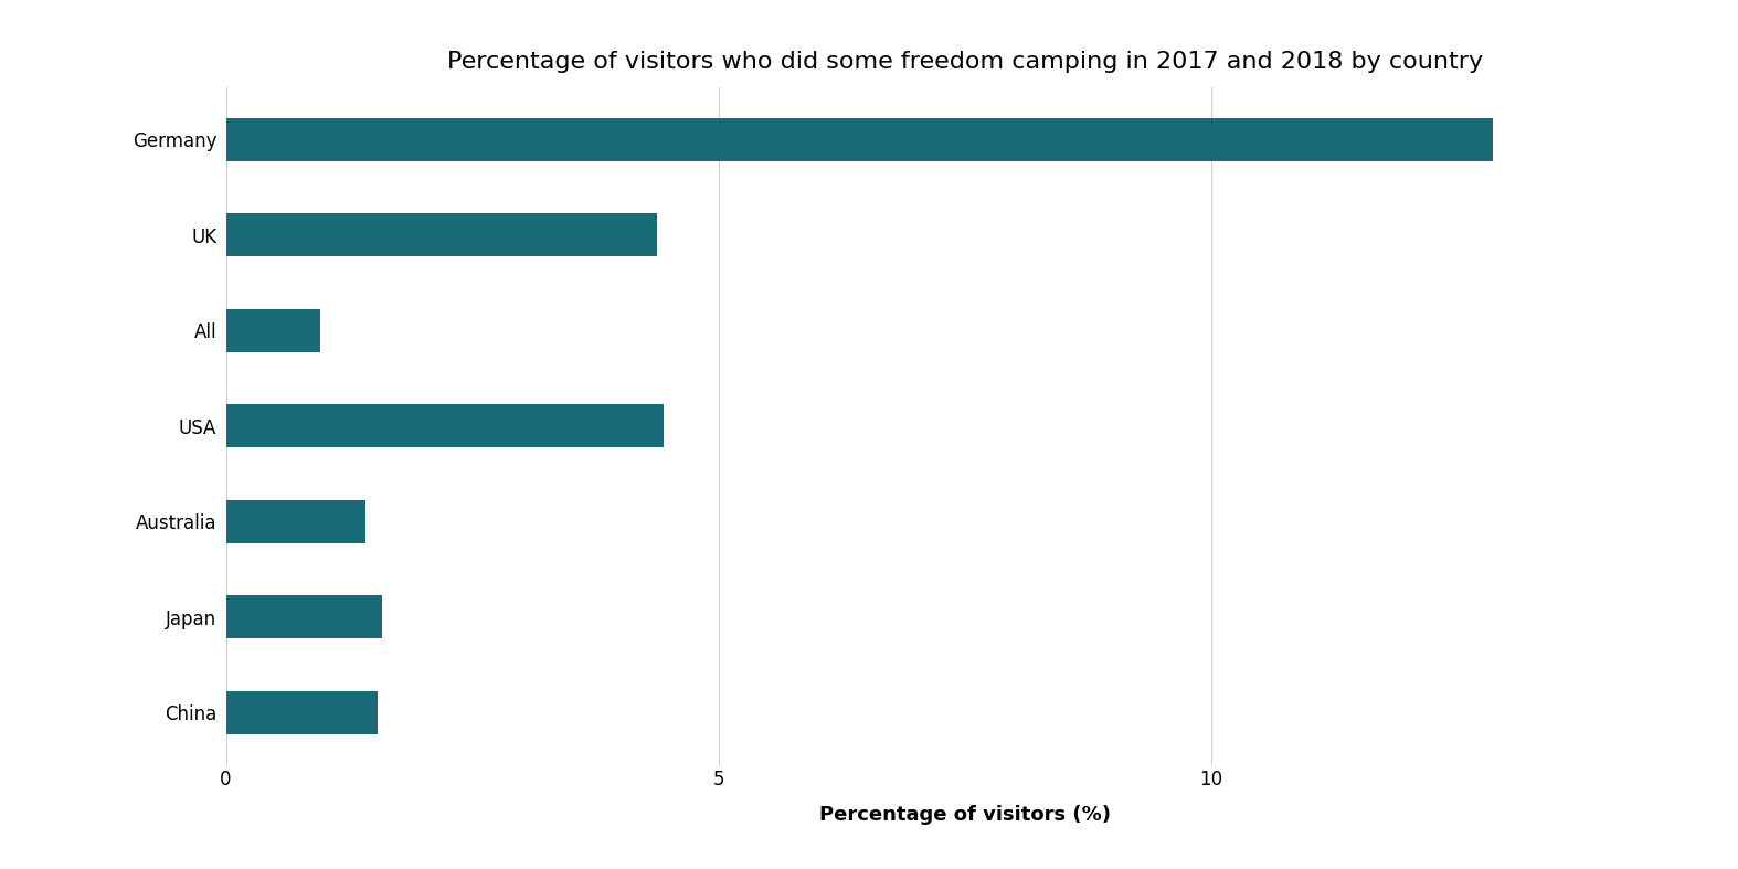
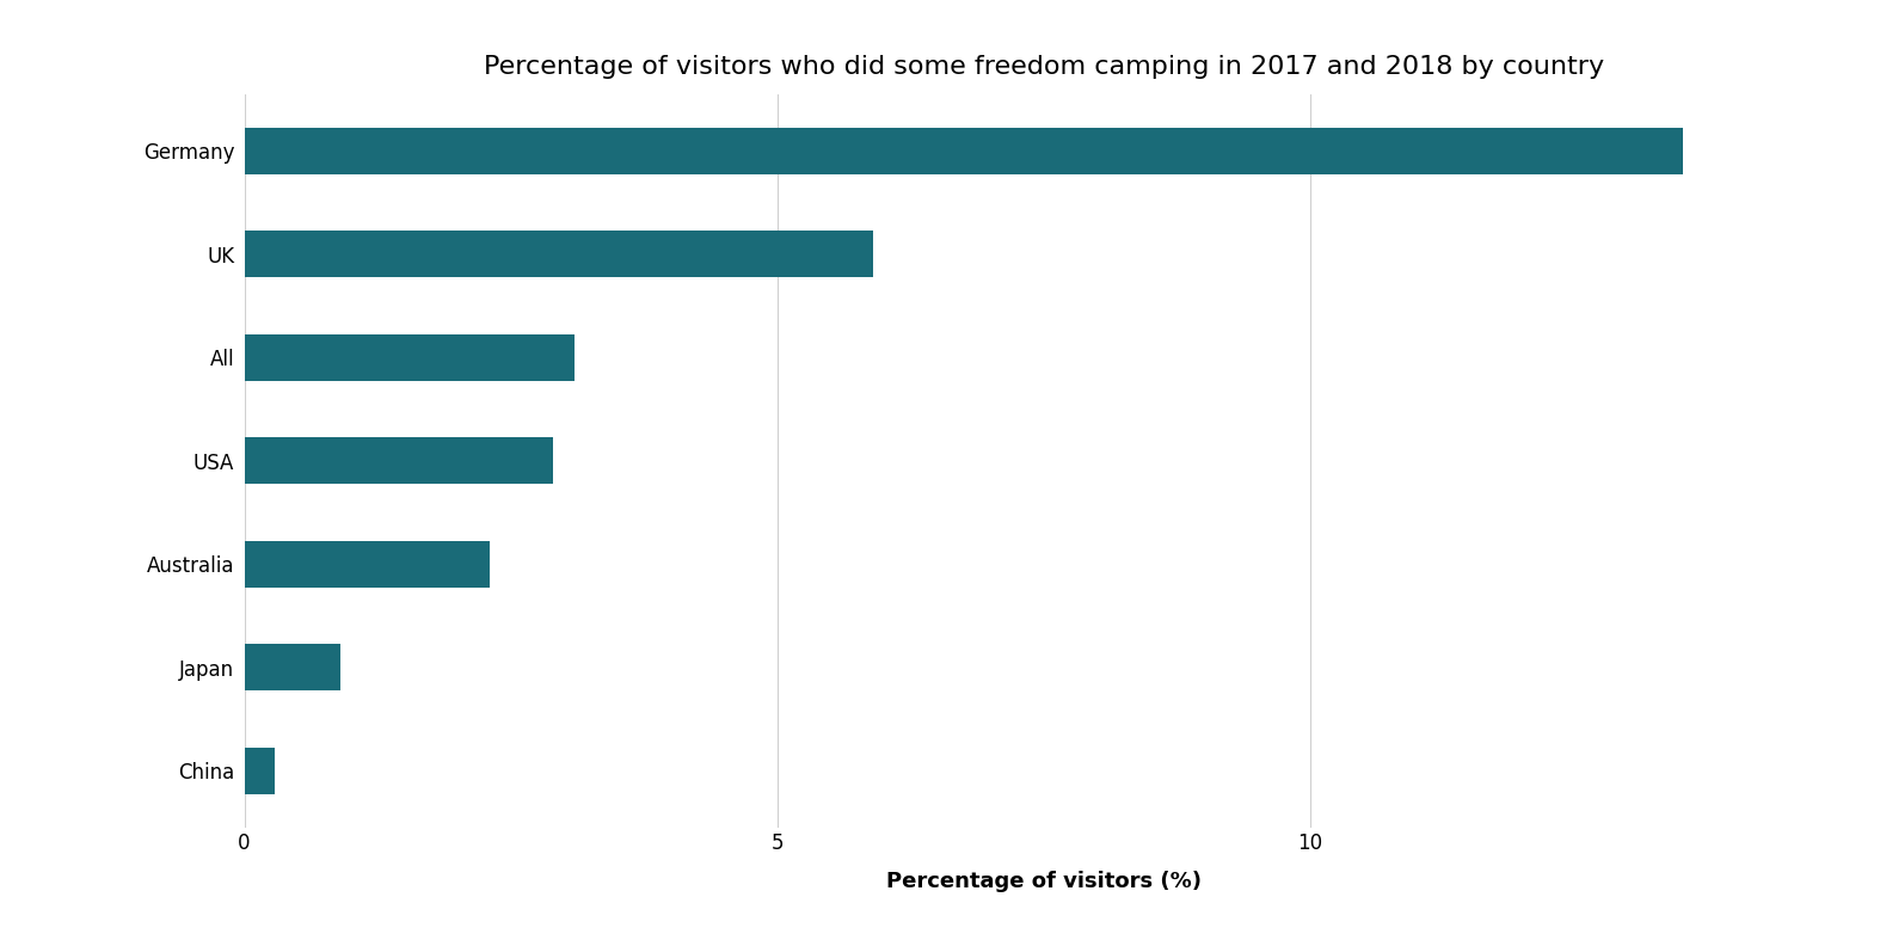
Germany: 12.86 -> 13.50
UK: 4.38 -> 5.90
All: 0.96 -> 3.10
USA: 4.44 -> 2.90
Australia: 1.42 -> 2.30
Japan: 1.58 -> 0.90
China: 1.54 -> 0.28
